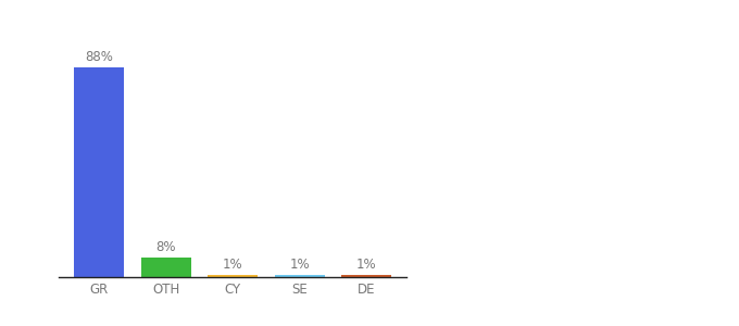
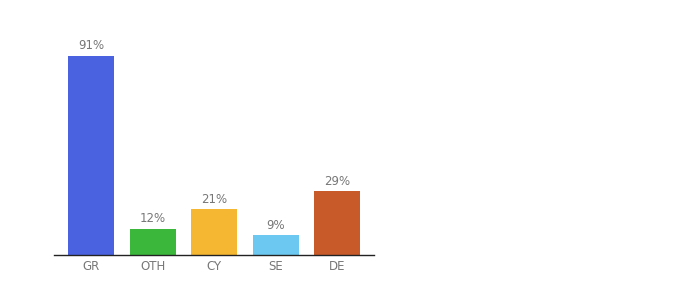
GR: 88% -> 91%
OTH: 8% -> 12%
CY: 1% -> 21%
SE: 1% -> 9%
DE: 1% -> 29%
